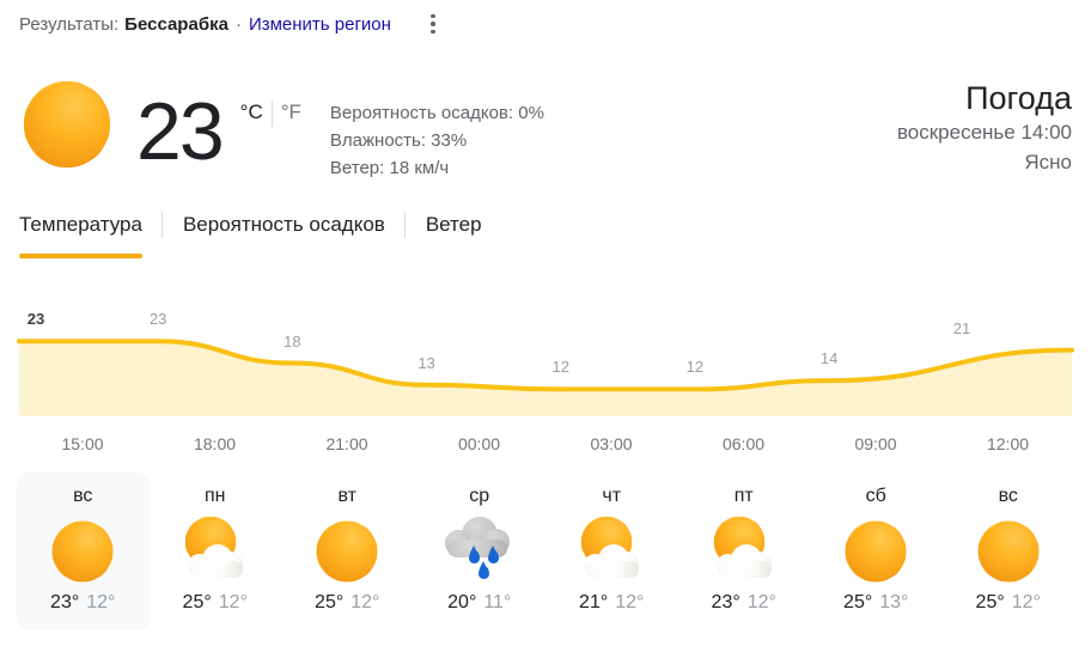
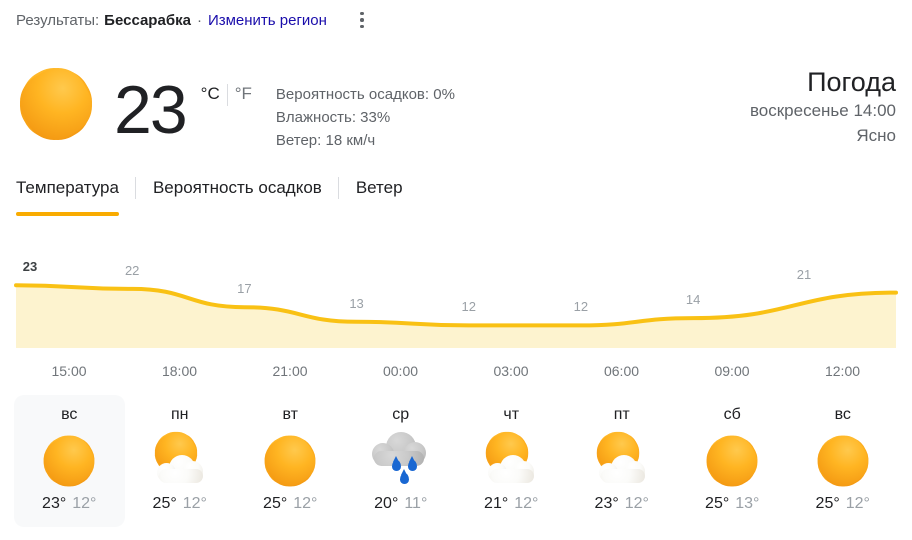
18:00: 23 -> 22
21:00: 18 -> 17
